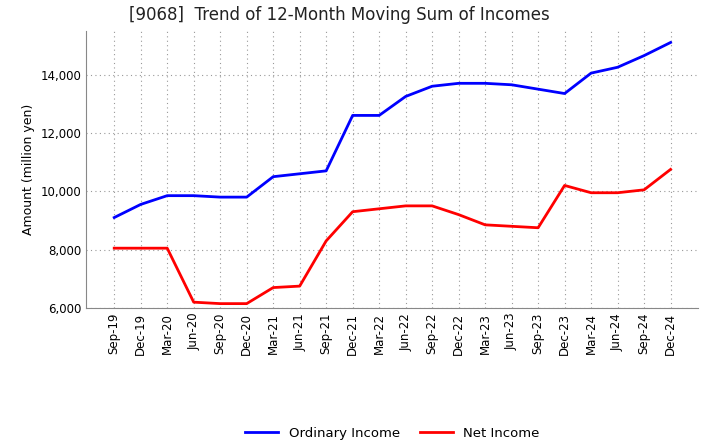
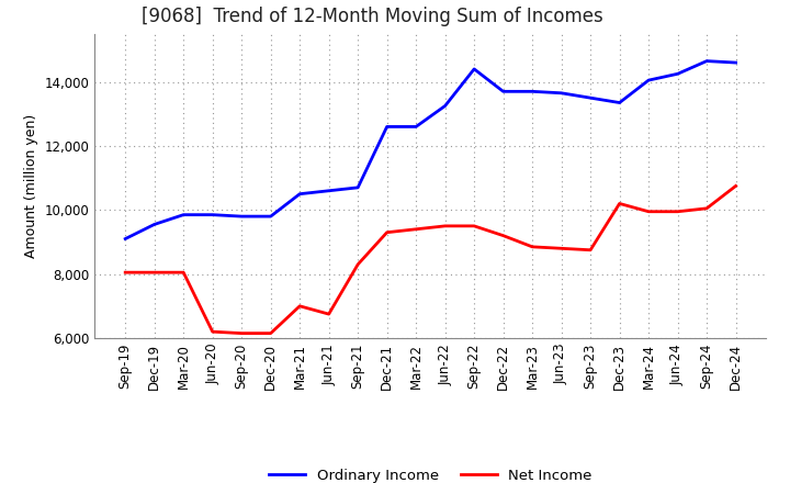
Net Income/Mar-21: 6,700 -> 7,000
Ordinary Income/Sep-22: 13,600 -> 14,400
Ordinary Income/Dec-24: 15,100 -> 14,600
